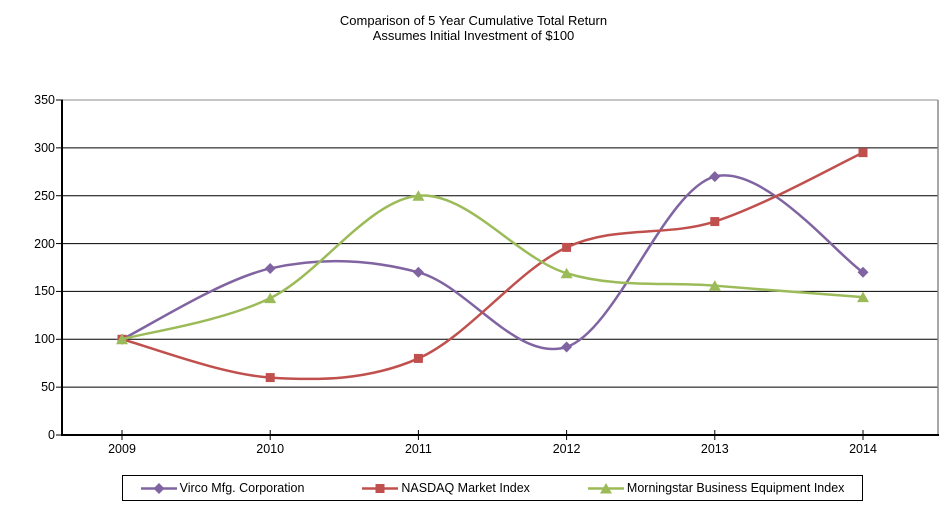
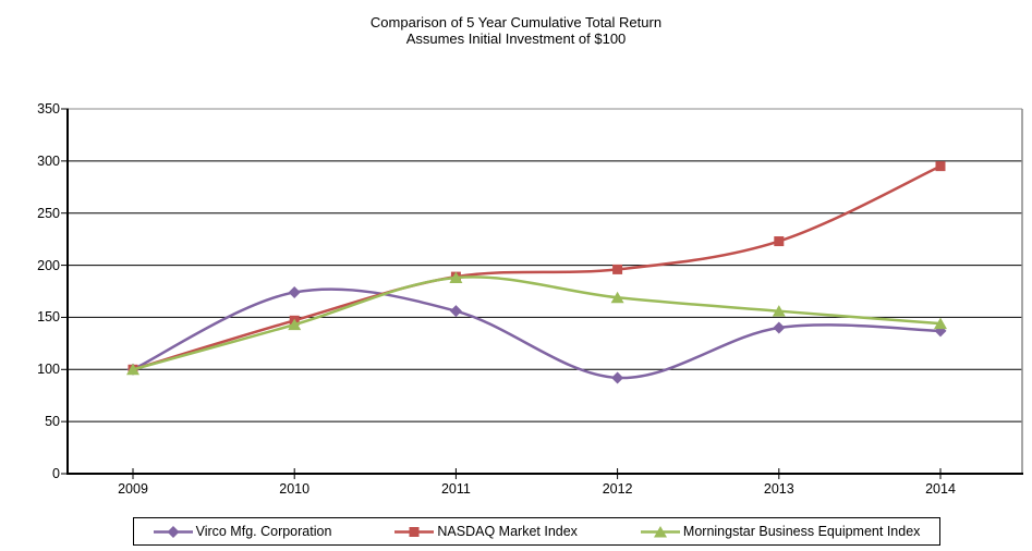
NASDAQ Market Index/2010: 60 -> 150
Virco Mfg. Corporation/2011: 170 -> 160
NASDAQ Market Index/2011: 80 -> 190
Morningstar Business Equipment Index/2011: 250 -> 190
Virco Mfg. Corporation/2013: 270 -> 140
Virco Mfg. Corporation/2014: 170 -> 140
